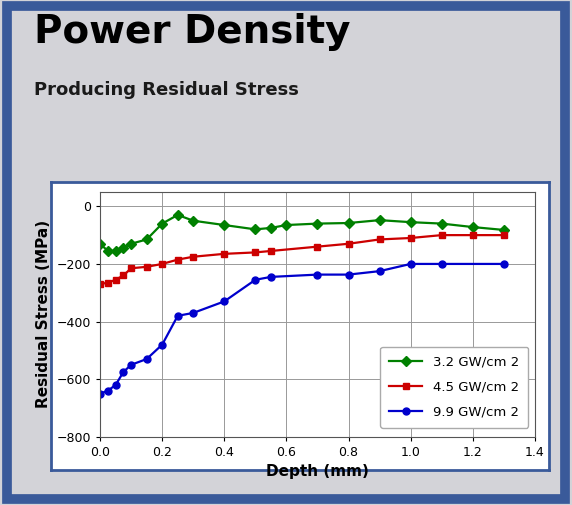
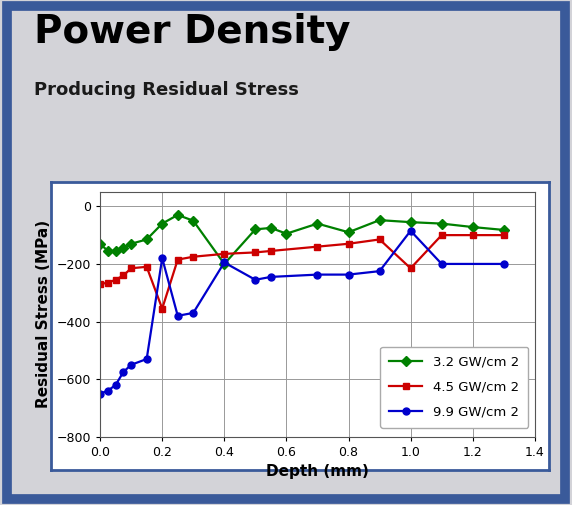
4.5 GW/cm 2/0.2: -200 -> -355
9.9 GW/cm 2/0.2: -480 -> -180
3.2 GW/cm 2/0.4: -65 -> -200
9.9 GW/cm 2/0.4: -330 -> -195
3.2 GW/cm 2/0.6: -65 -> -95
3.2 GW/cm 2/0.8: -58 -> -90
4.5 GW/cm 2/1.0: -110 -> -215
9.9 GW/cm 2/1.0: -200 -> -85
